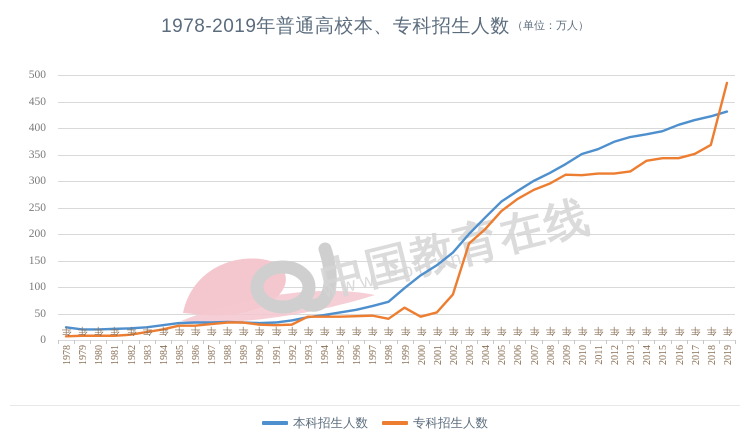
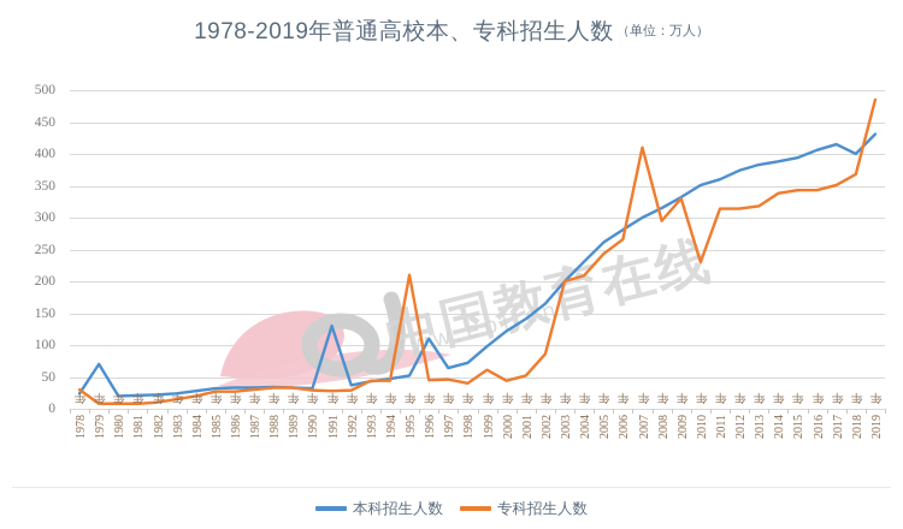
专科招生人数/1978年: 10 -> 30
本科招生人数/1979年: 20 -> 70
本科招生人数/1991年: 30 -> 130
专科招生人数/1995年: 40 -> 210
本科招生人数/1996年: 60 -> 110
专科招生人数/2003年: 180 -> 200
专科招生人数/2007年: 280 -> 410
专科招生人数/2009年: 310 -> 330
专科招生人数/2010年: 310 -> 230
本科招生人数/2018年: 420 -> 400
